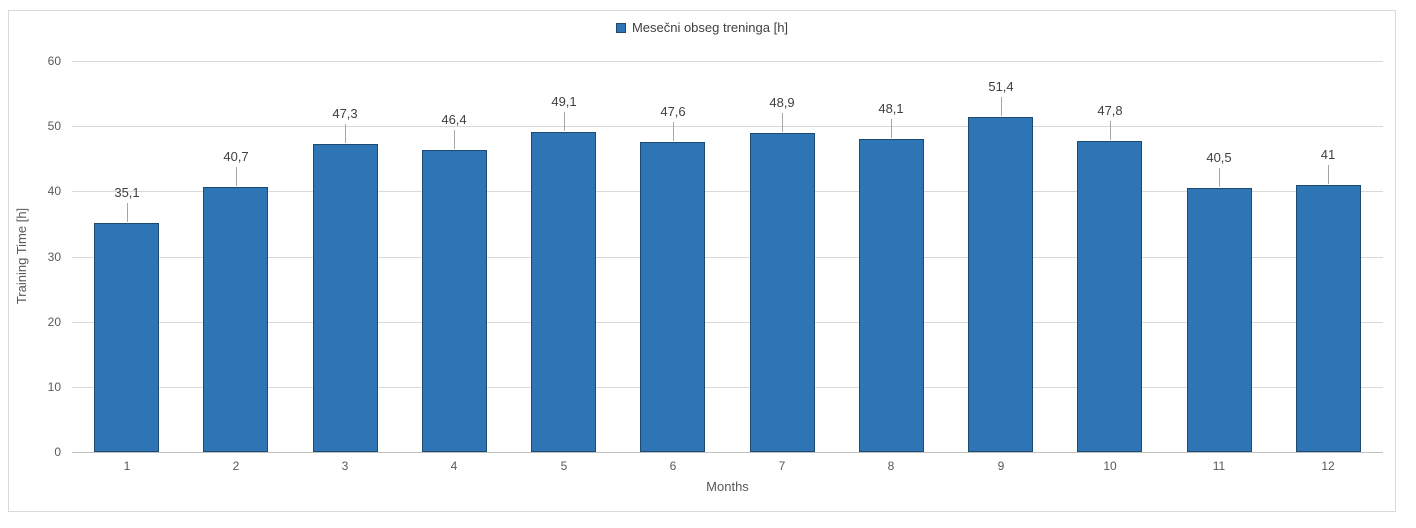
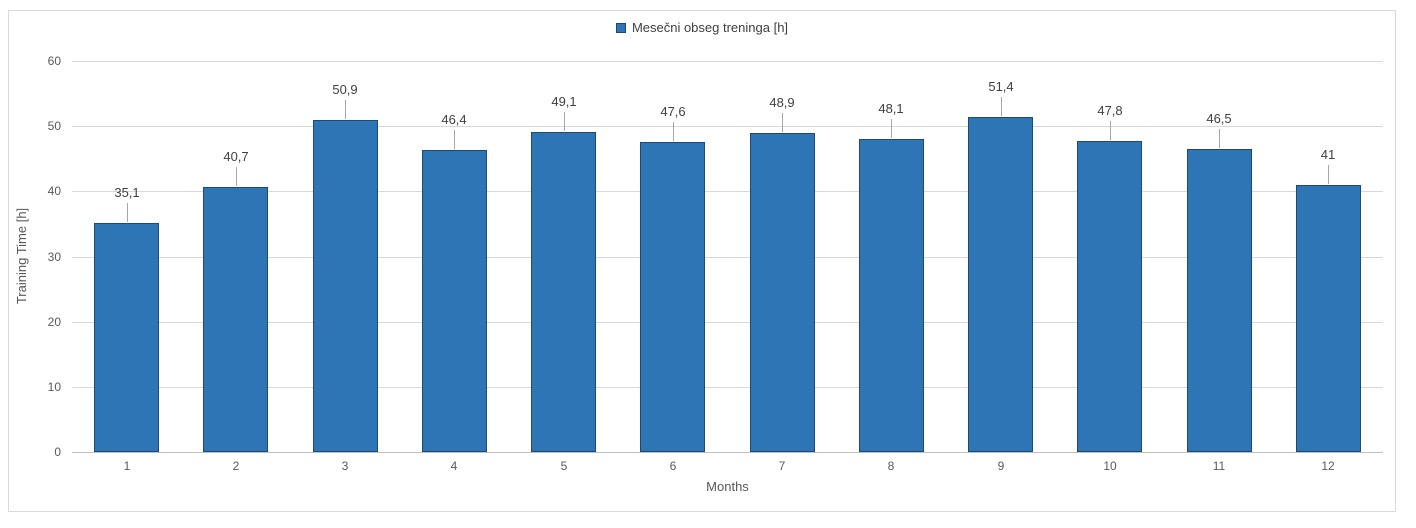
3: 47,3 -> 50,9
11: 40,5 -> 46,5
